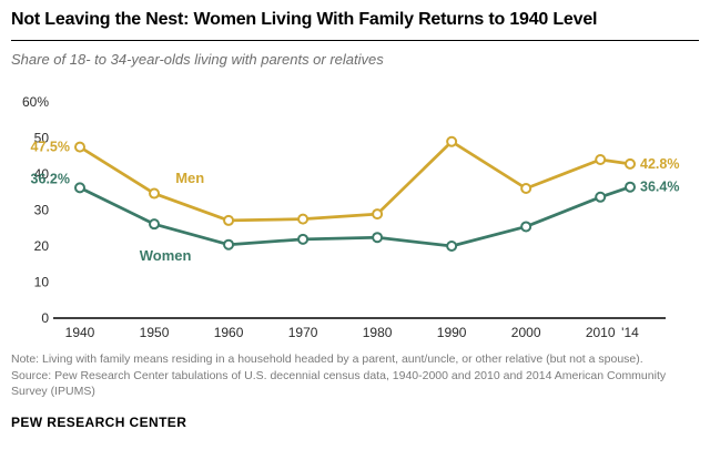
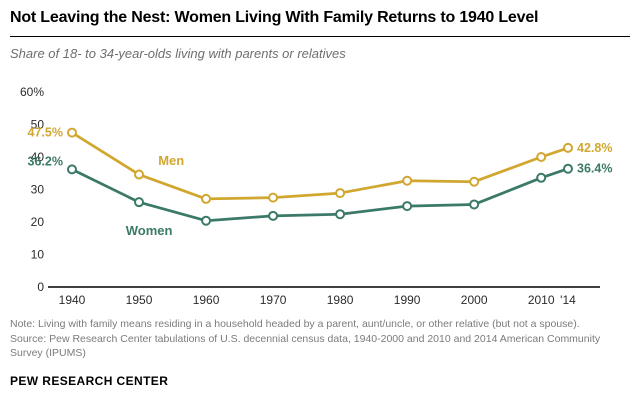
Men/1990: 49% -> 33%
Women/1990: 20% -> 25%
Men/2000: 36% -> 32%
Men/2010: 44% -> 40%
